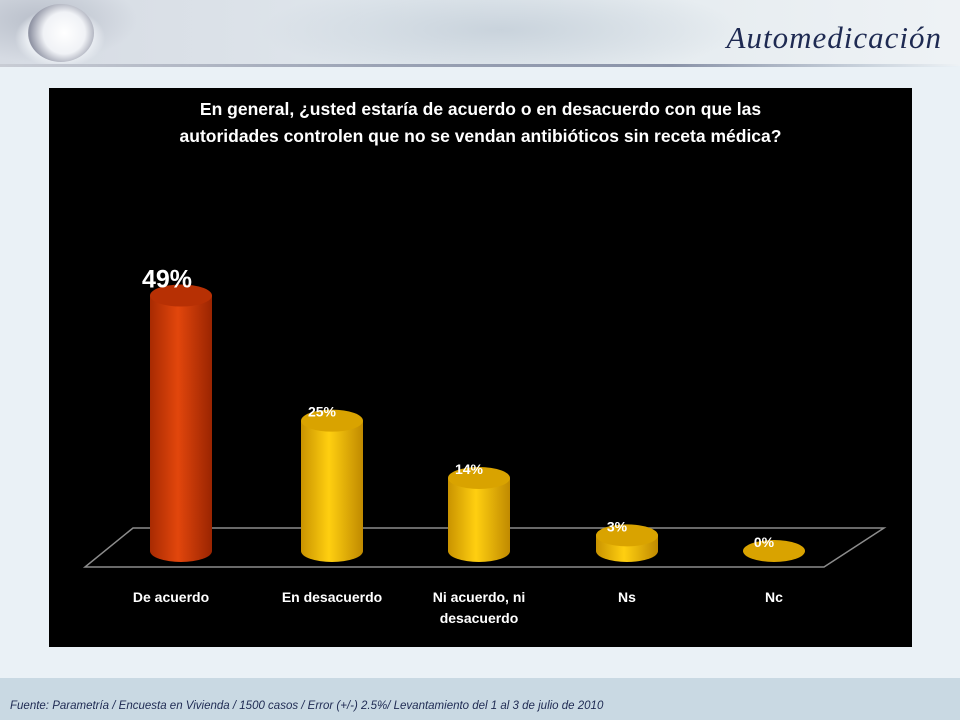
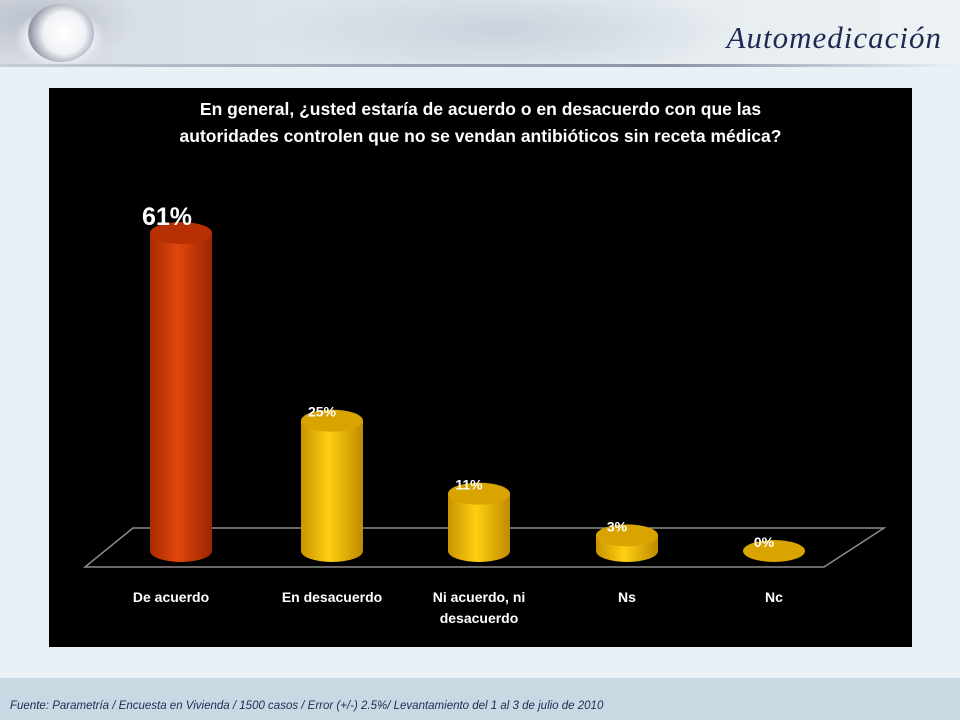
De acuerdo: 49% -> 61%
Ni acuerdo, ni desacuerdo: 14% -> 11%
